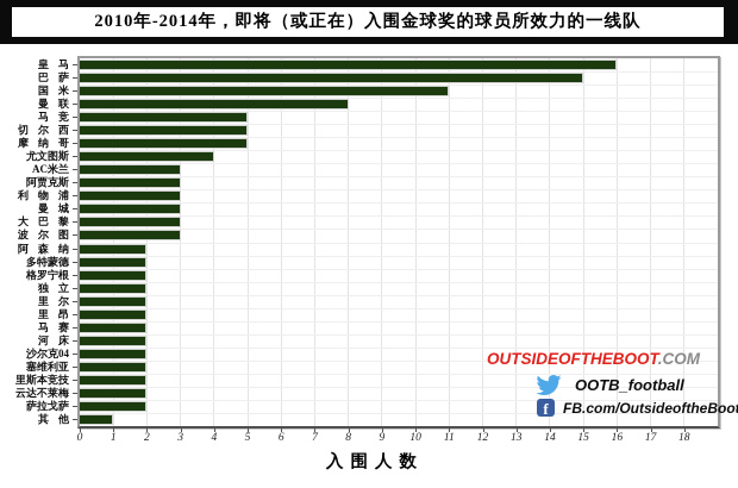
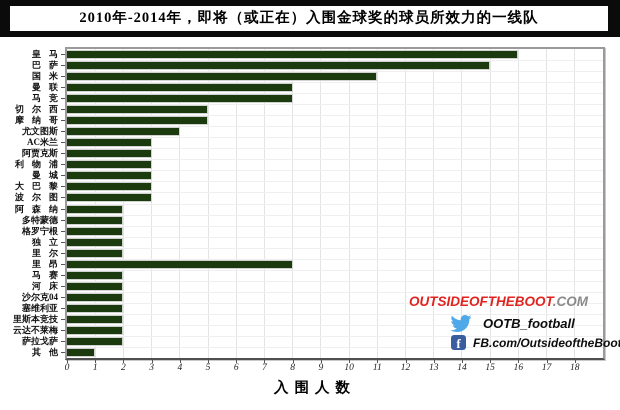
马竞: 5 -> 8
里昂: 2 -> 8
